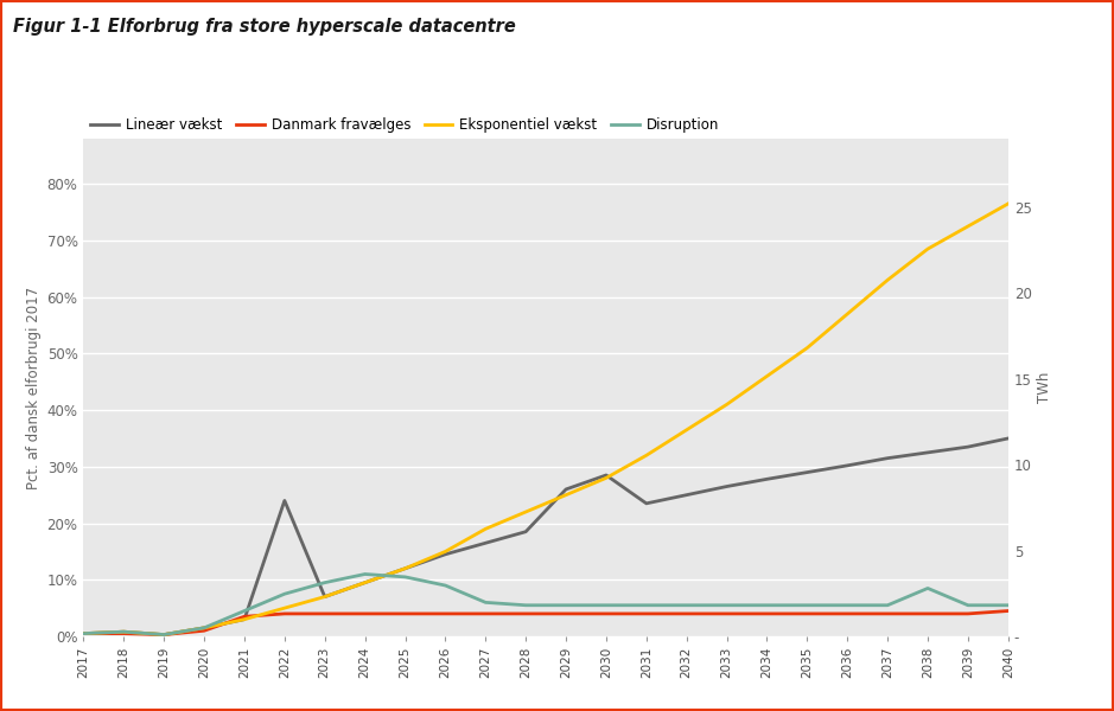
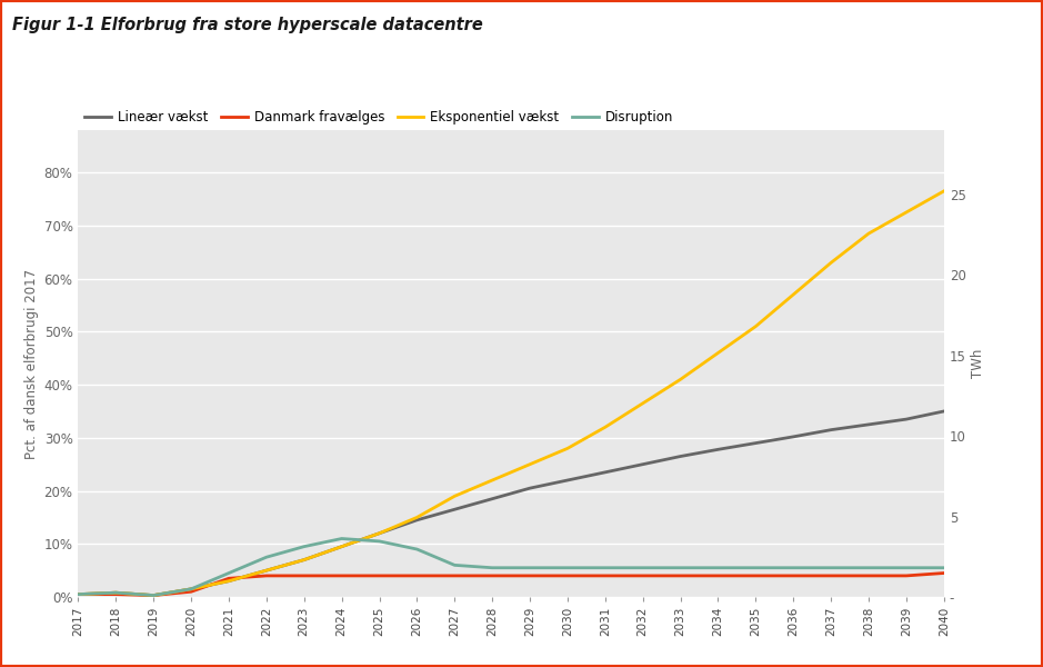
Lineær vækst/2022: 24.0% -> 5.0%
Lineær vækst/2029: 26.0% -> 20.5%
Lineær vækst/2030: 28.5% -> 22.0%
Disruption/2038: 8.5% -> 5.5%
